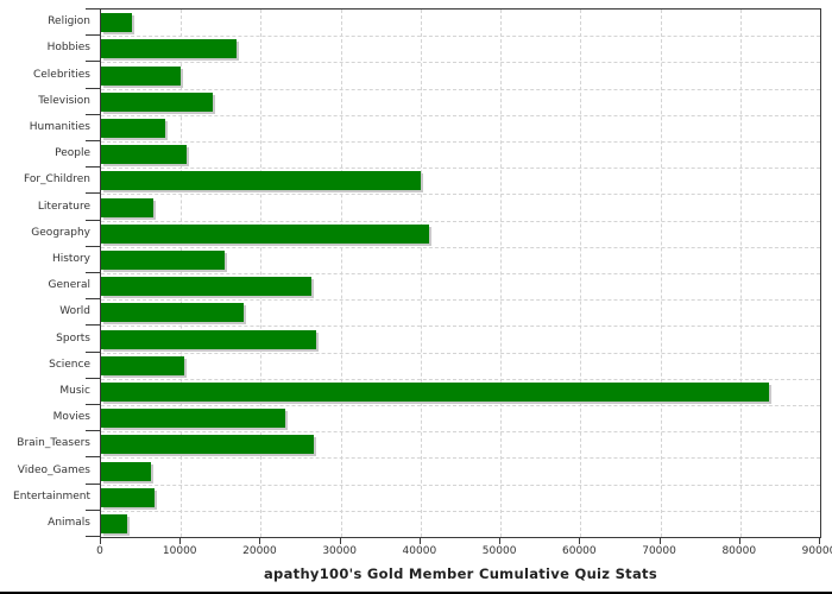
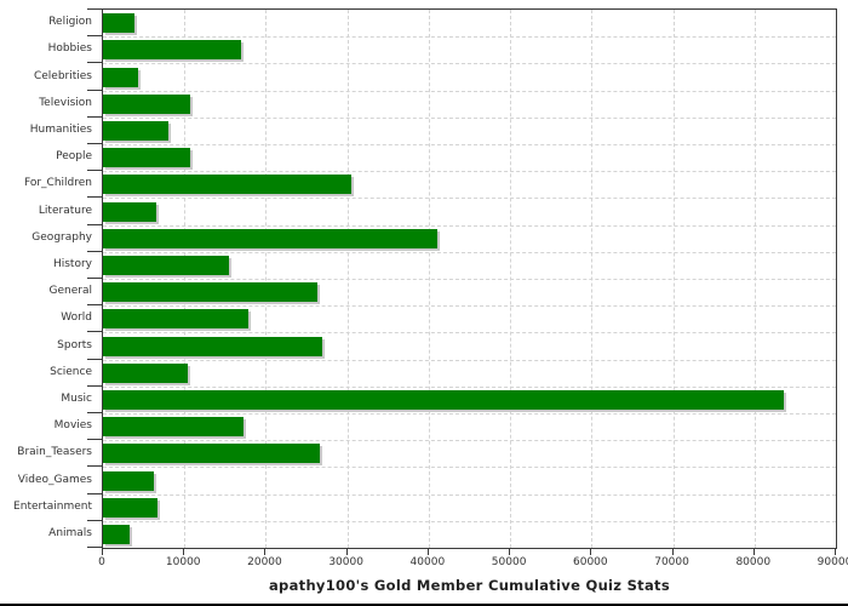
Celebrities: 10000 -> 4000
Television: 14000 -> 11000
For_Children: 40000 -> 30000
Movies: 23000 -> 17000
